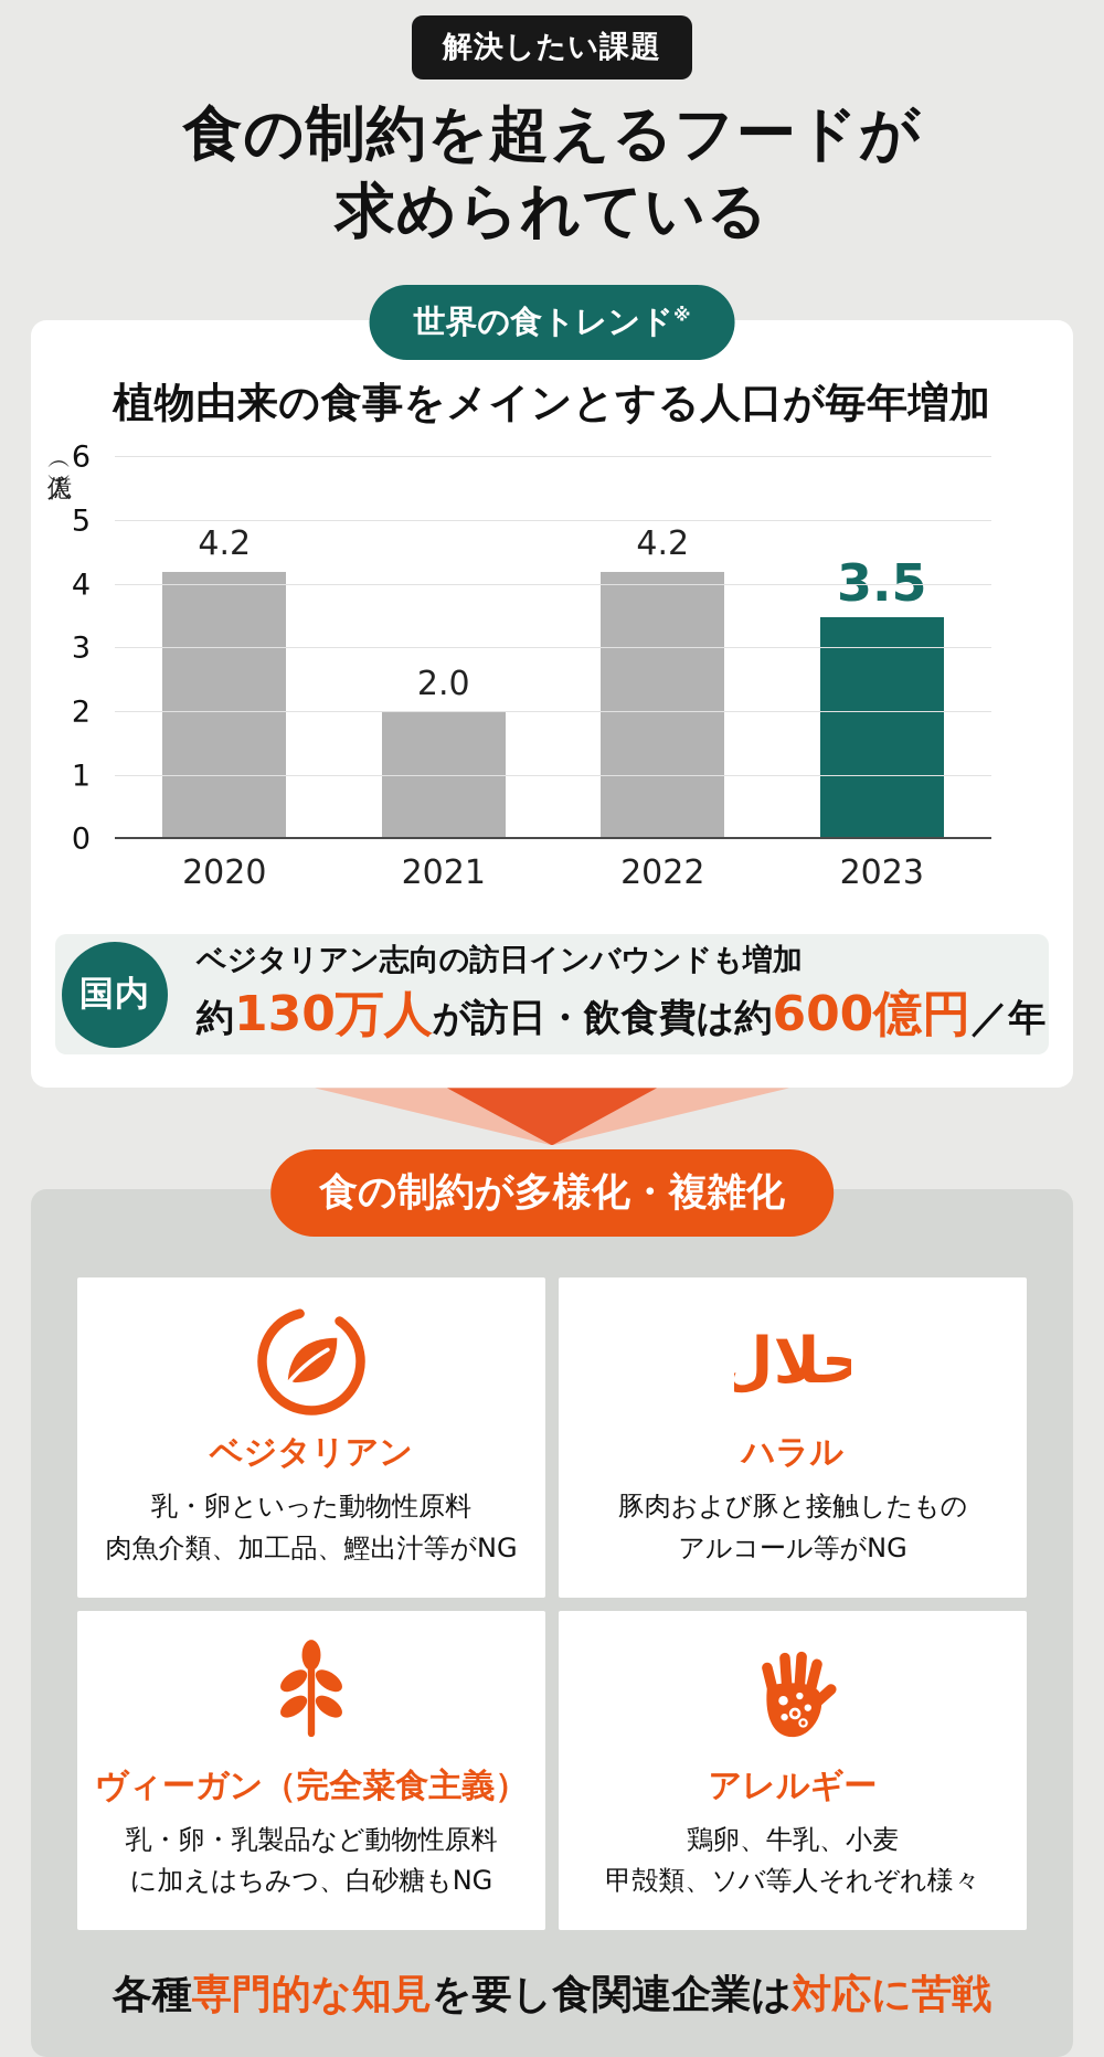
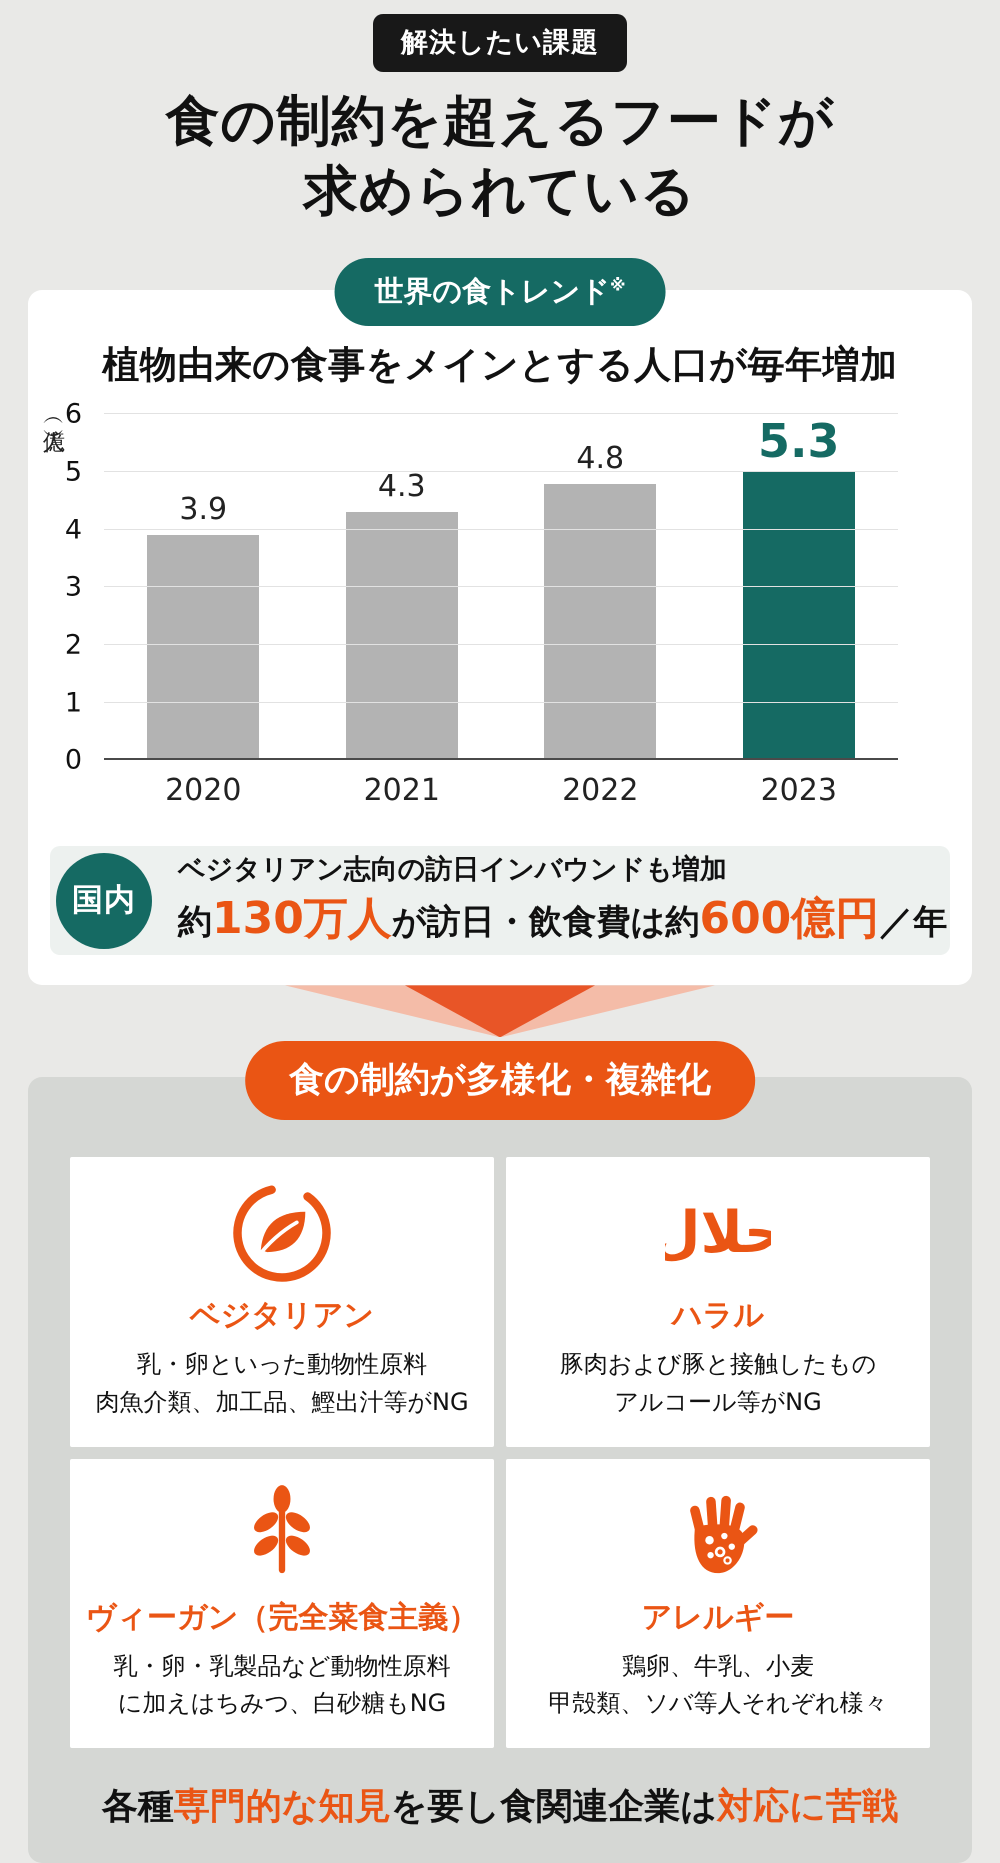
2020: 4.2 -> 3.9
2021: 2.0 -> 4.3
2022: 4.2 -> 4.8
2023: 3.5 -> 5.3
